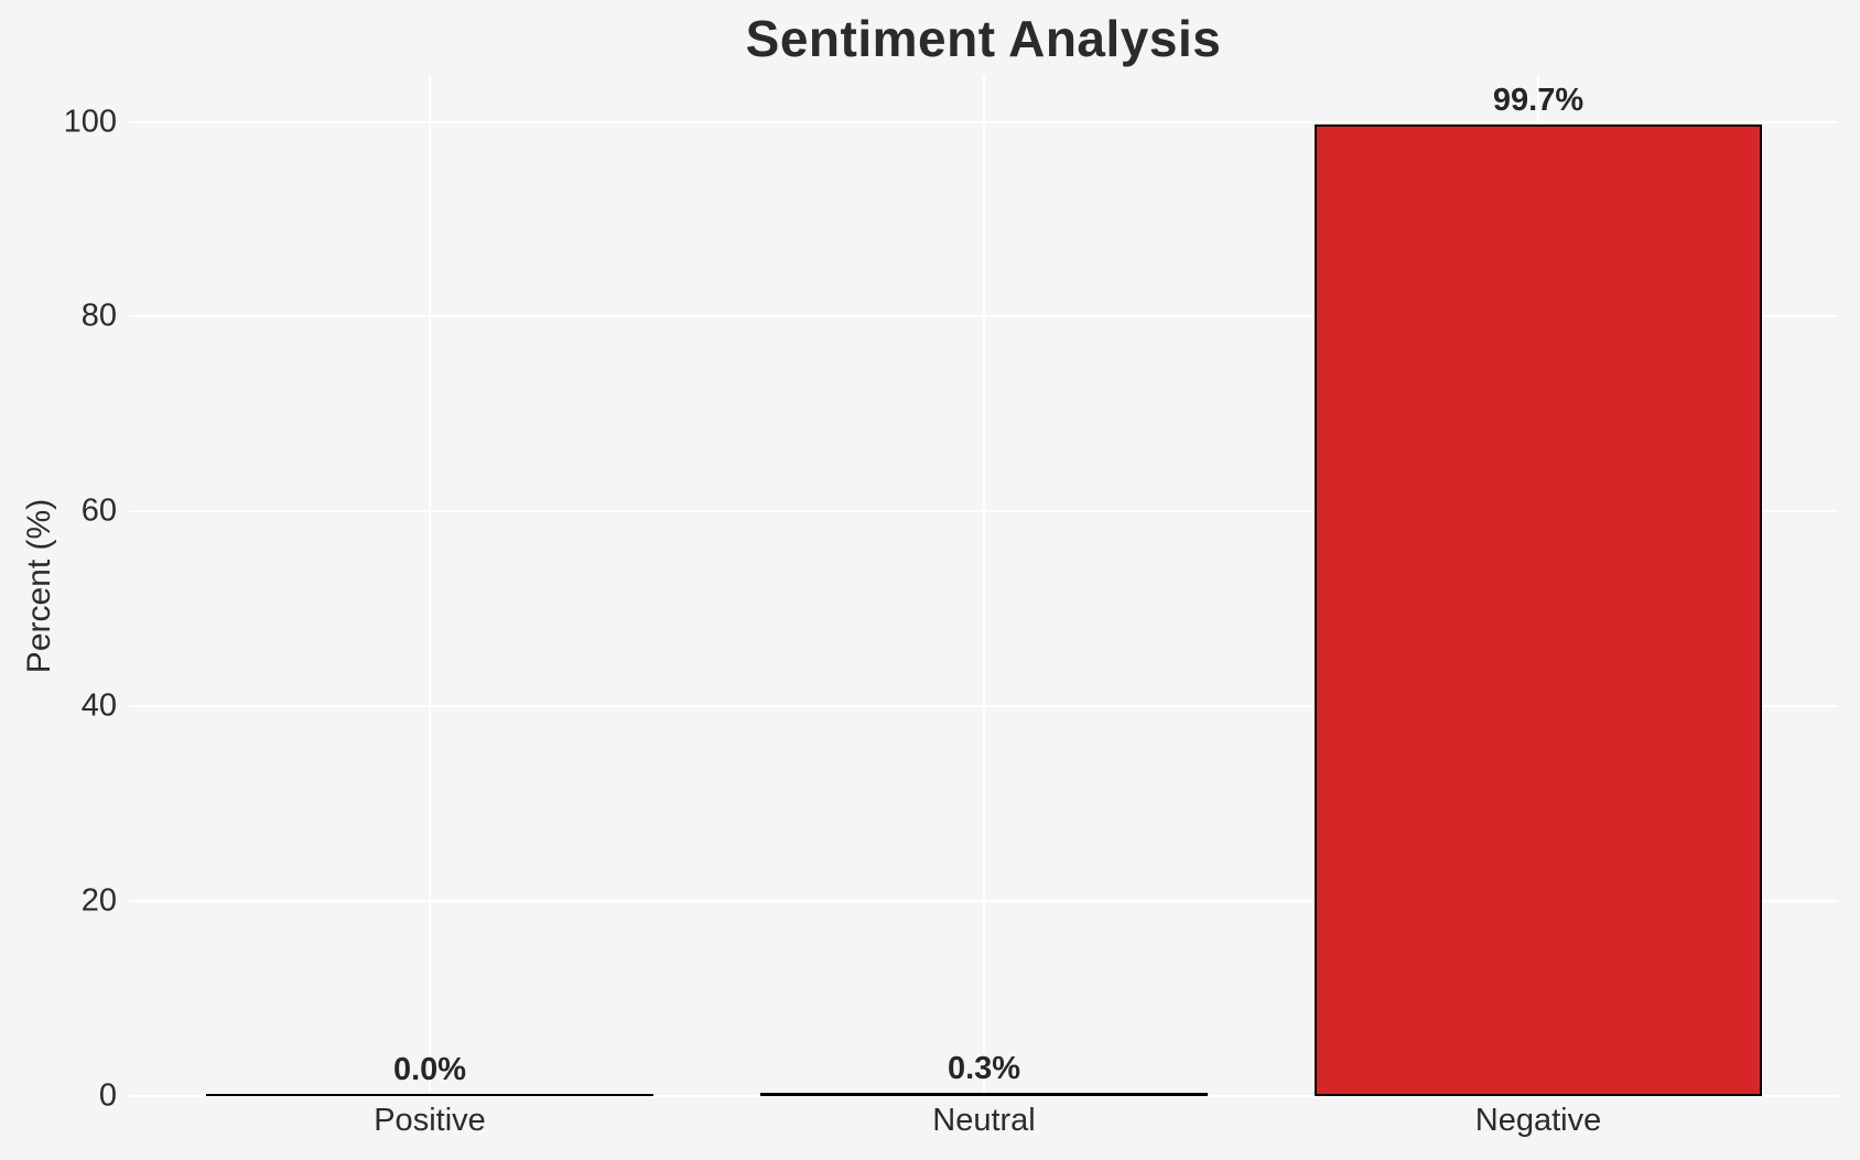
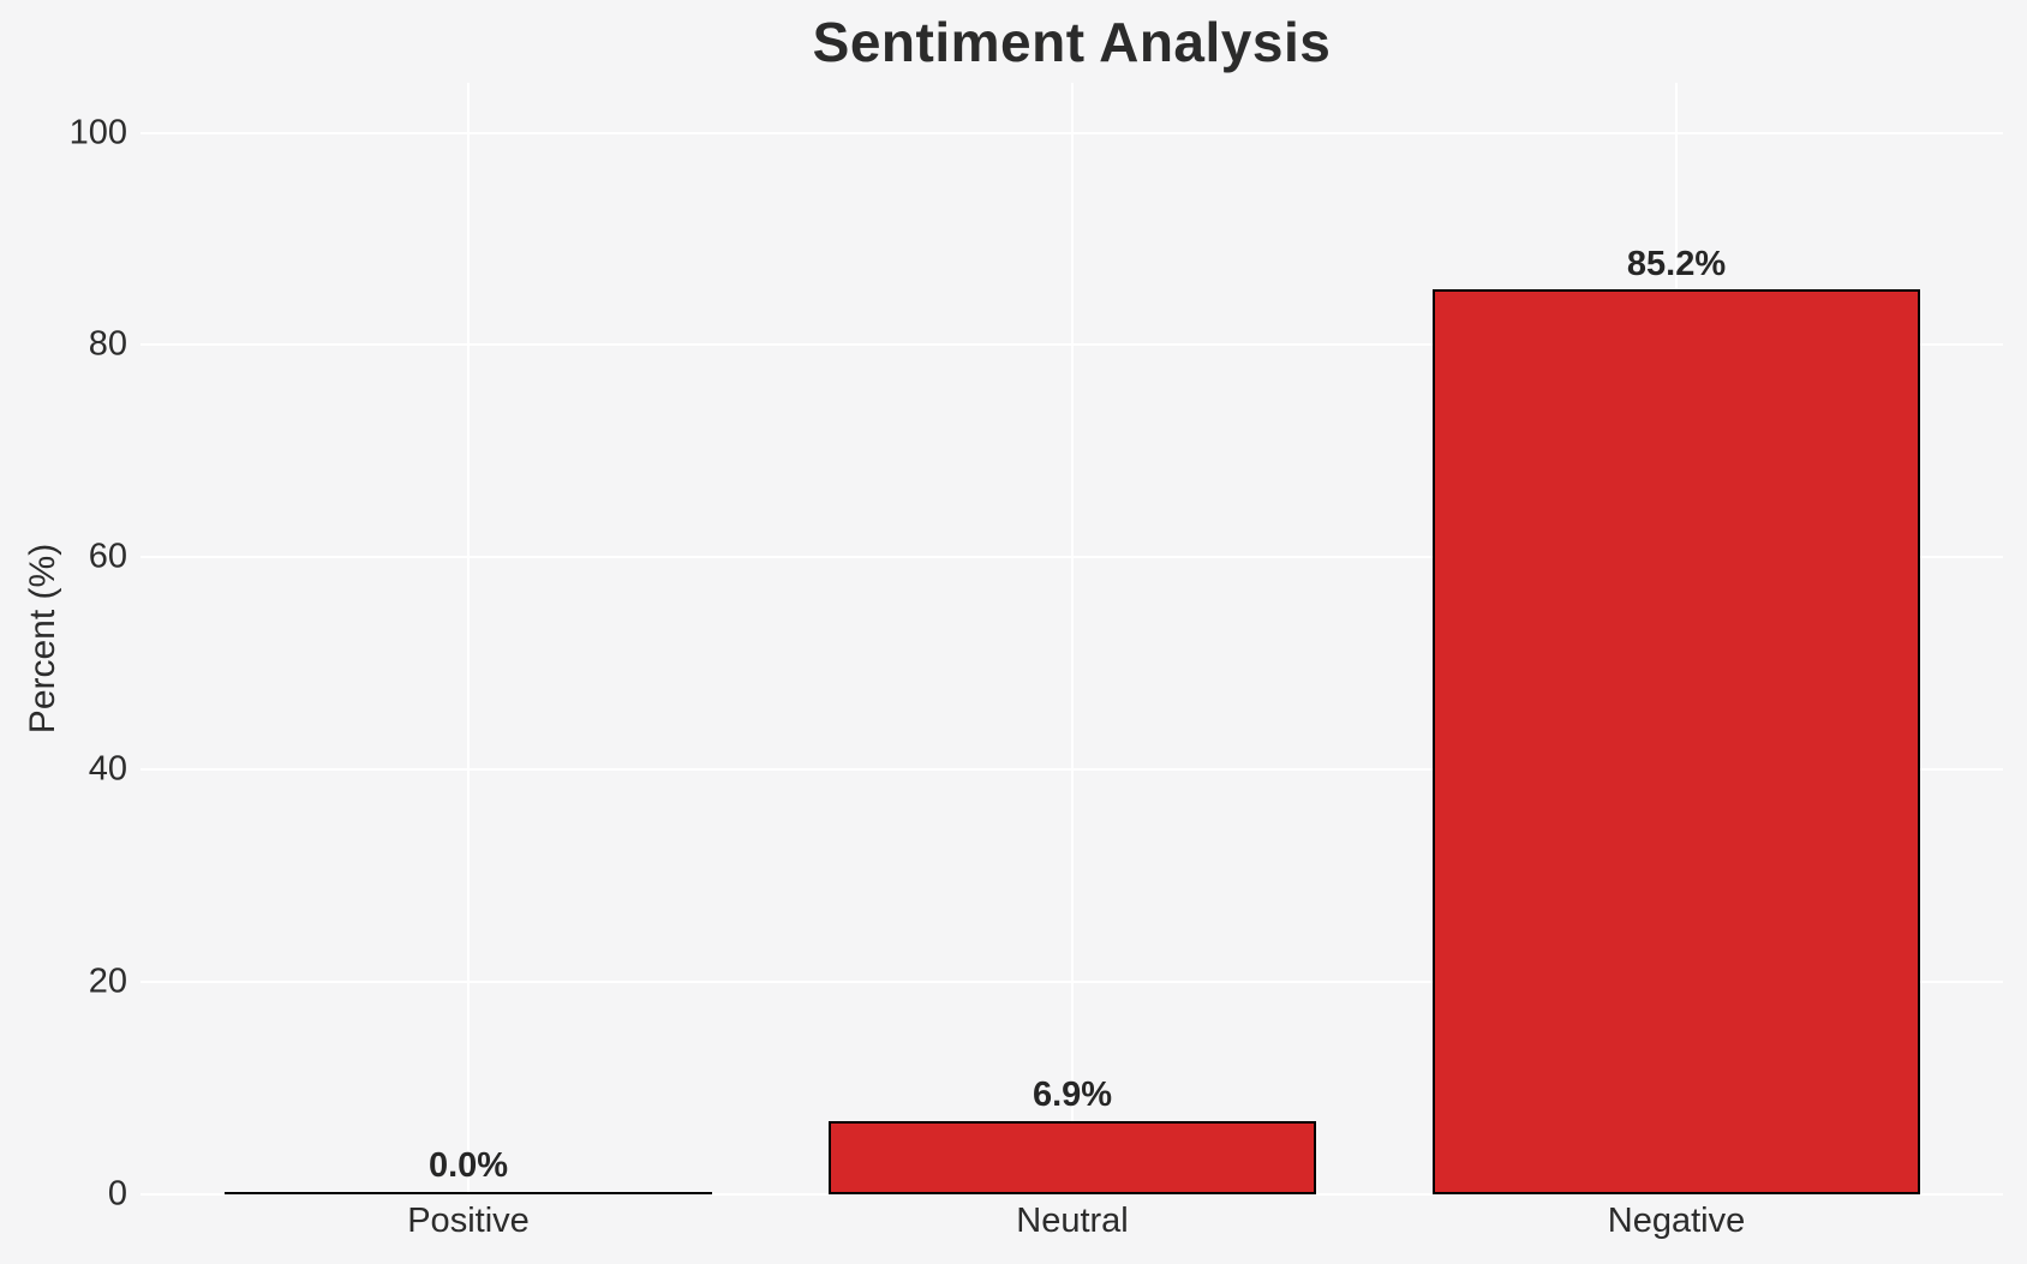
Neutral: 0.3% -> 6.9%
Negative: 99.7% -> 85.2%
